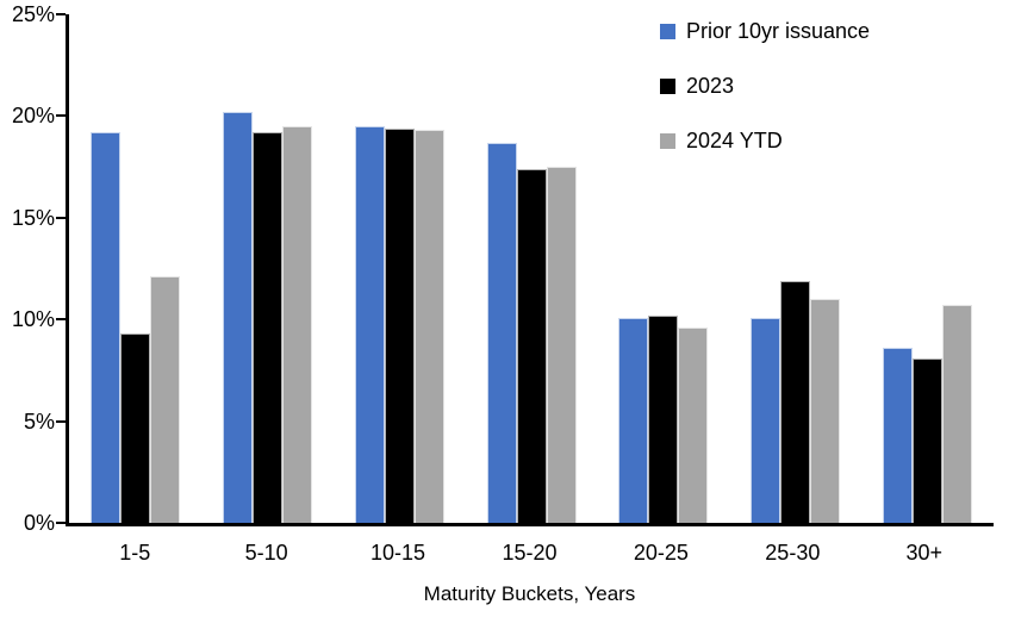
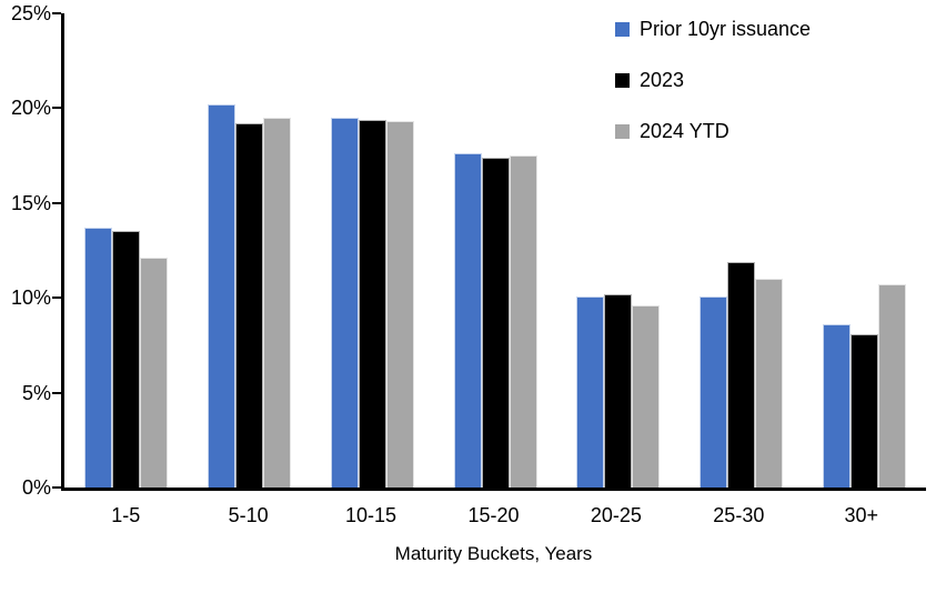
Prior 10yr issuance/1-5: 19.2% -> 13.7%
2023/1-5: 9.3% -> 13.5%
Prior 10yr issuance/15-20: 18.7% -> 17.6%
